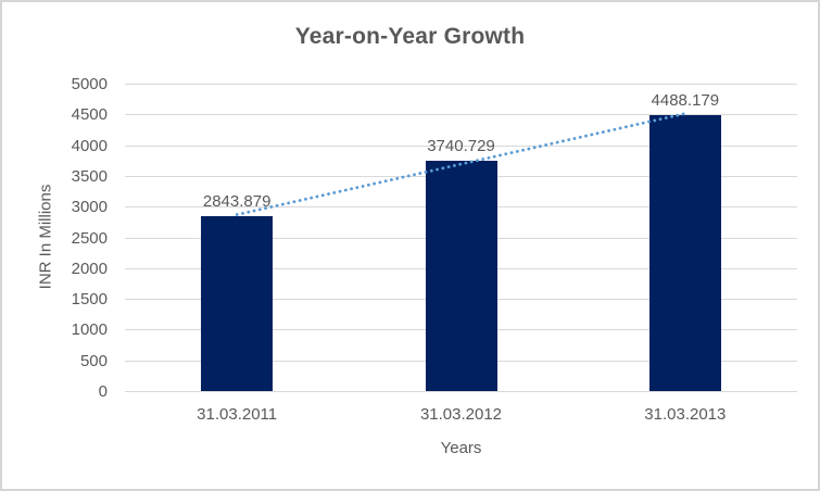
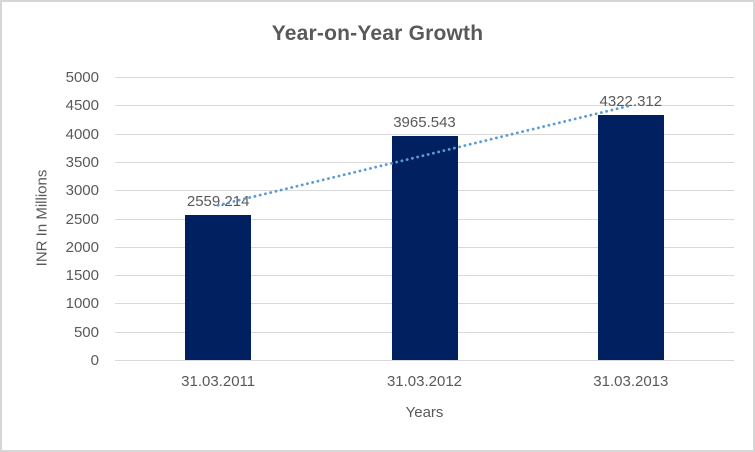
31.03.2011: 2843.879 -> 2559.214
31.03.2012: 3740.729 -> 3965.543
31.03.2013: 4488.179 -> 4322.312
